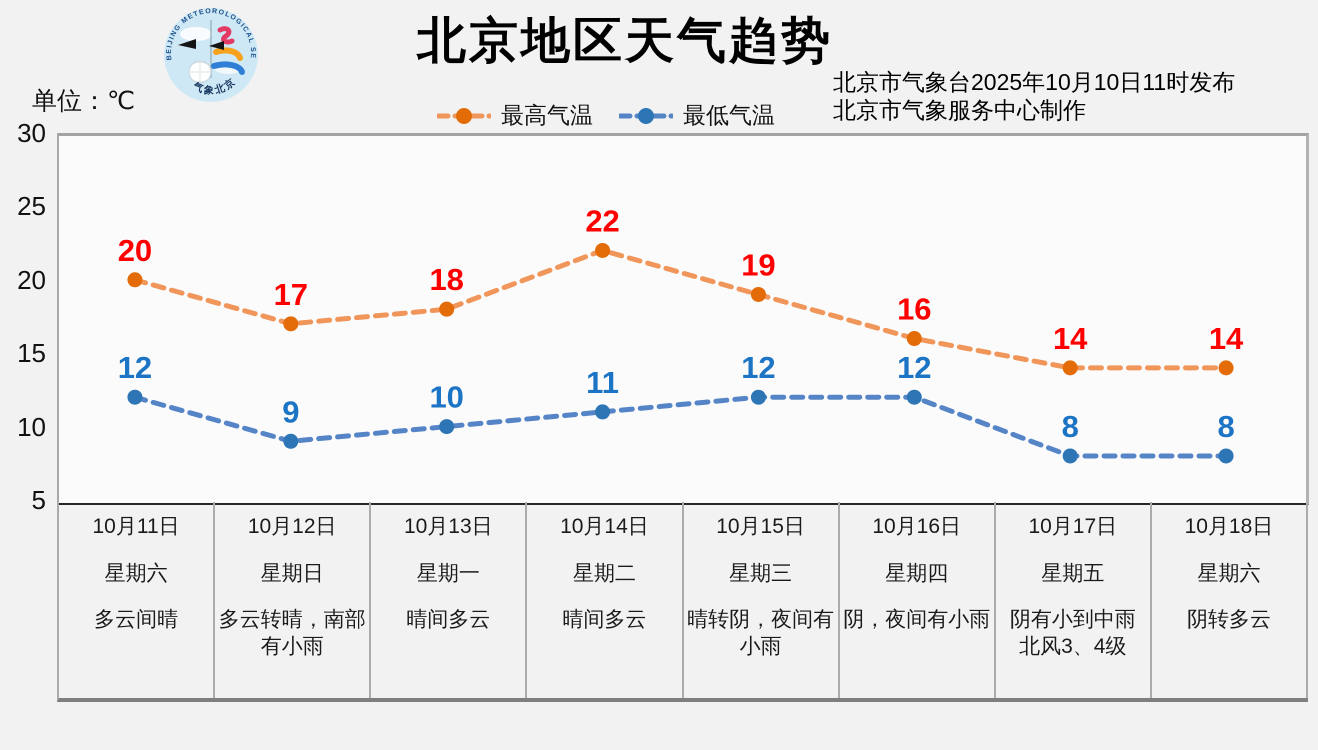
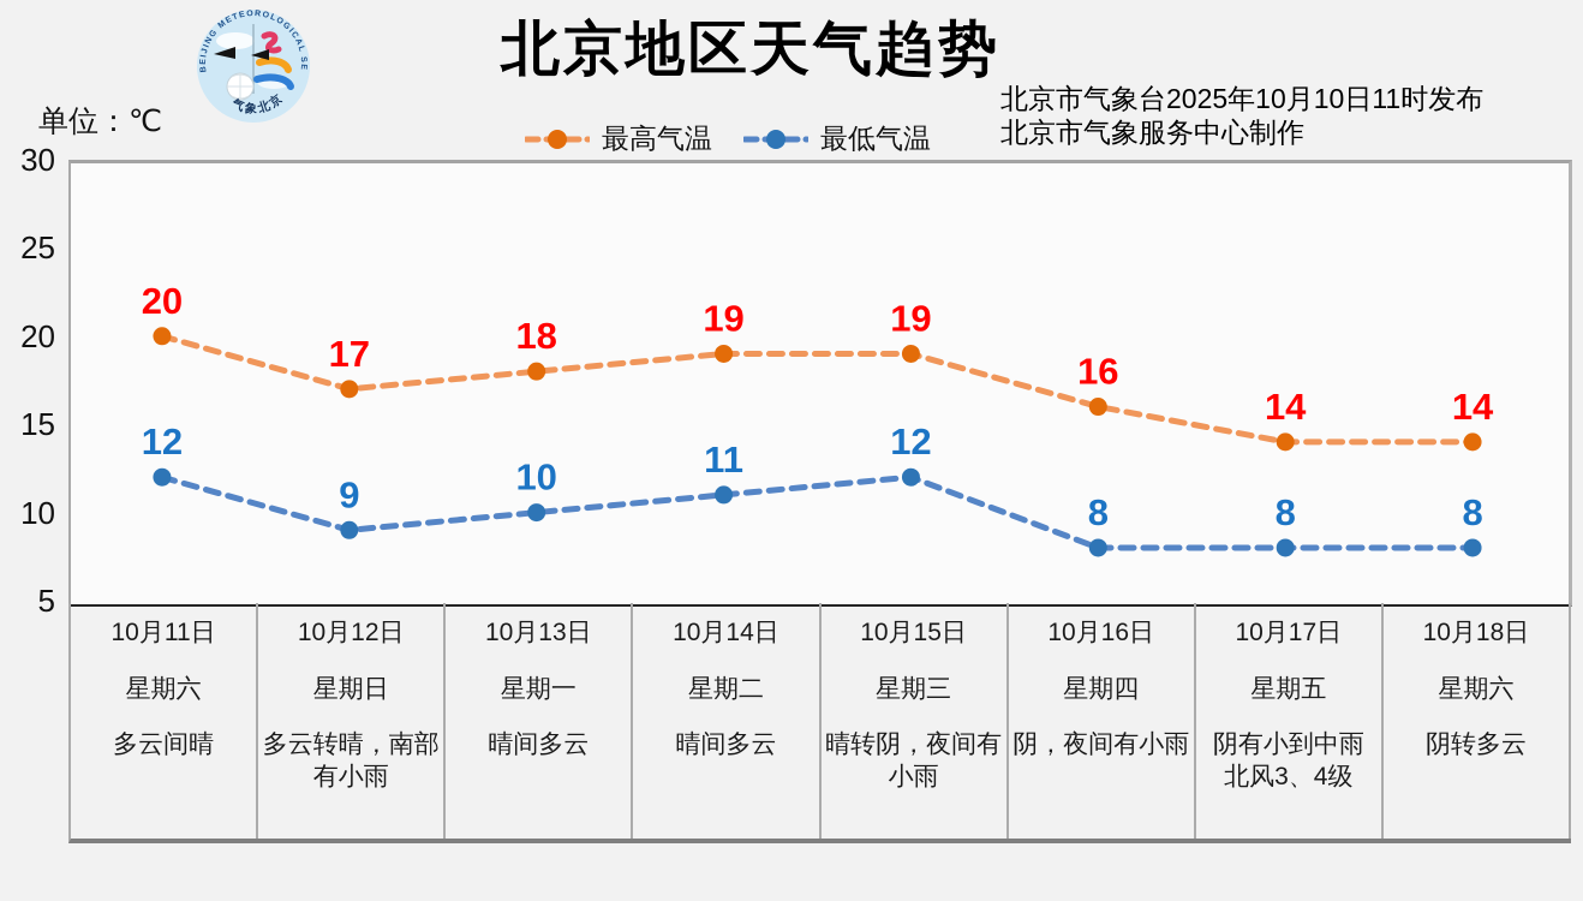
最高气温/10月14日: 22 -> 19
最低气温/10月16日: 12 -> 8
